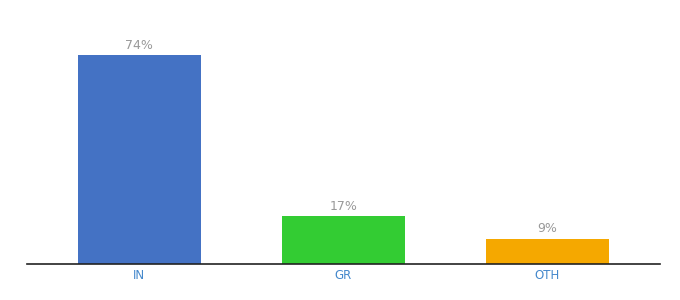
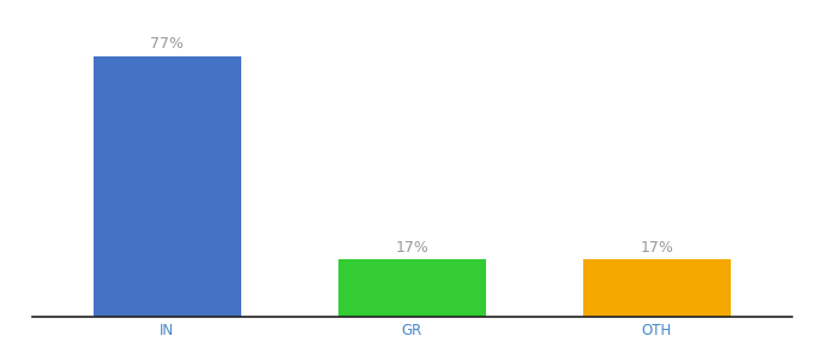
IN: 74% -> 77%
OTH: 9% -> 17%
